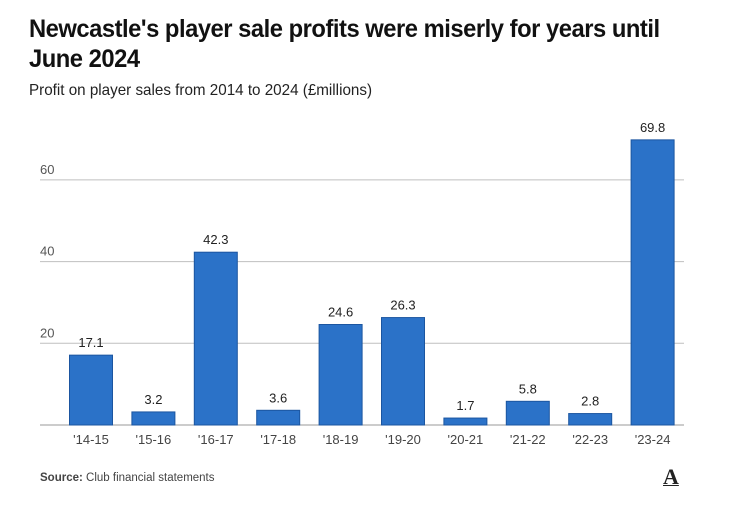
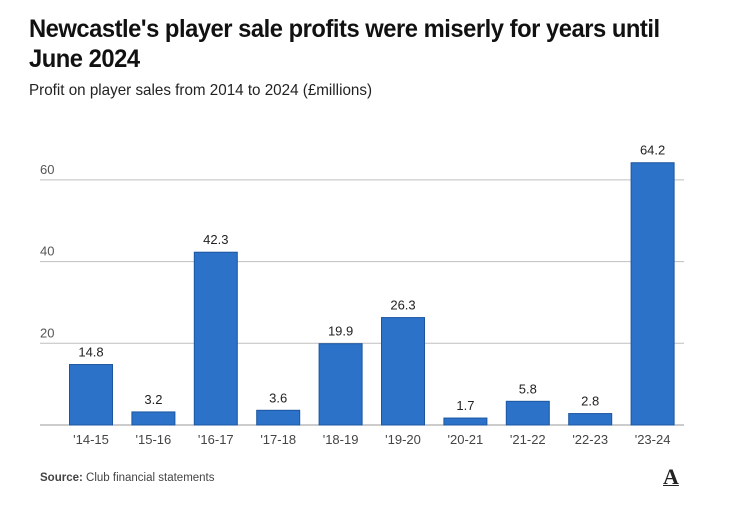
'14-15: 17.1 -> 14.8
'18-19: 24.6 -> 19.9
'23-24: 69.8 -> 64.2
